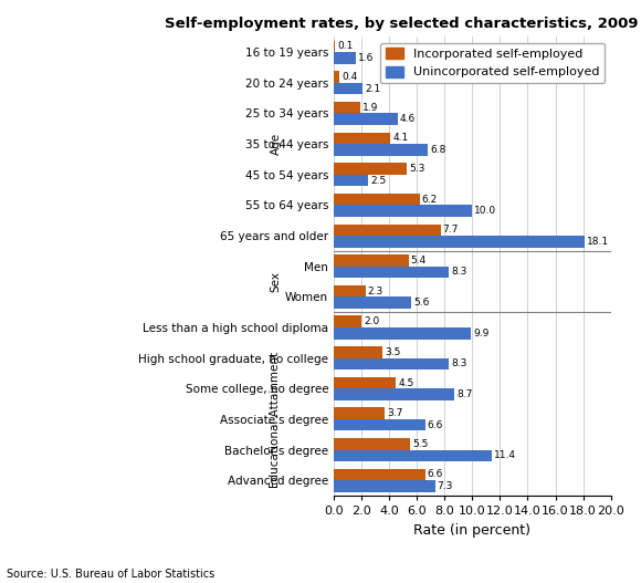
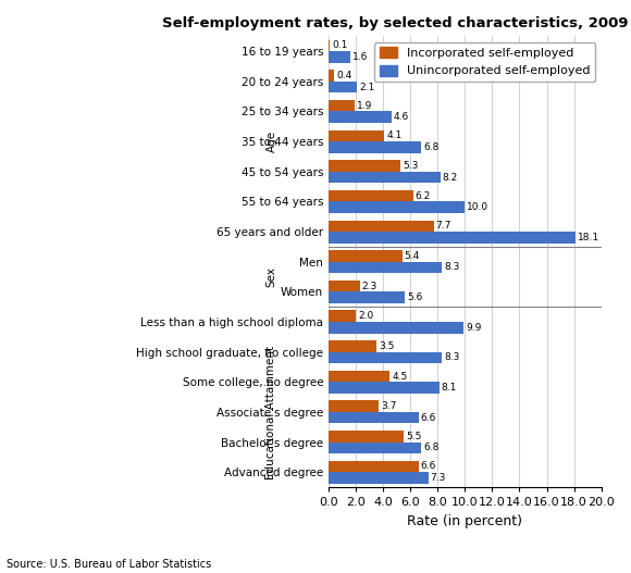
Unincorporated self-employed/45 to 54 years: 2.5 -> 8.2
Unincorporated self-employed/Some college, no degree: 8.7 -> 8.1
Unincorporated self-employed/Bachelor's degree: 11.4 -> 6.8
